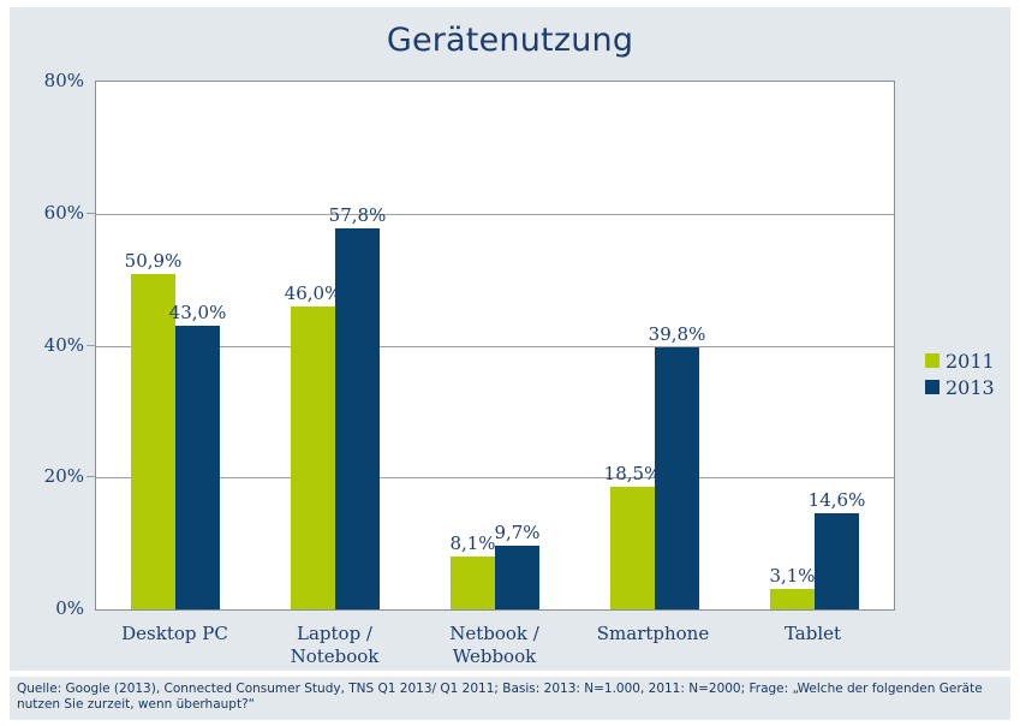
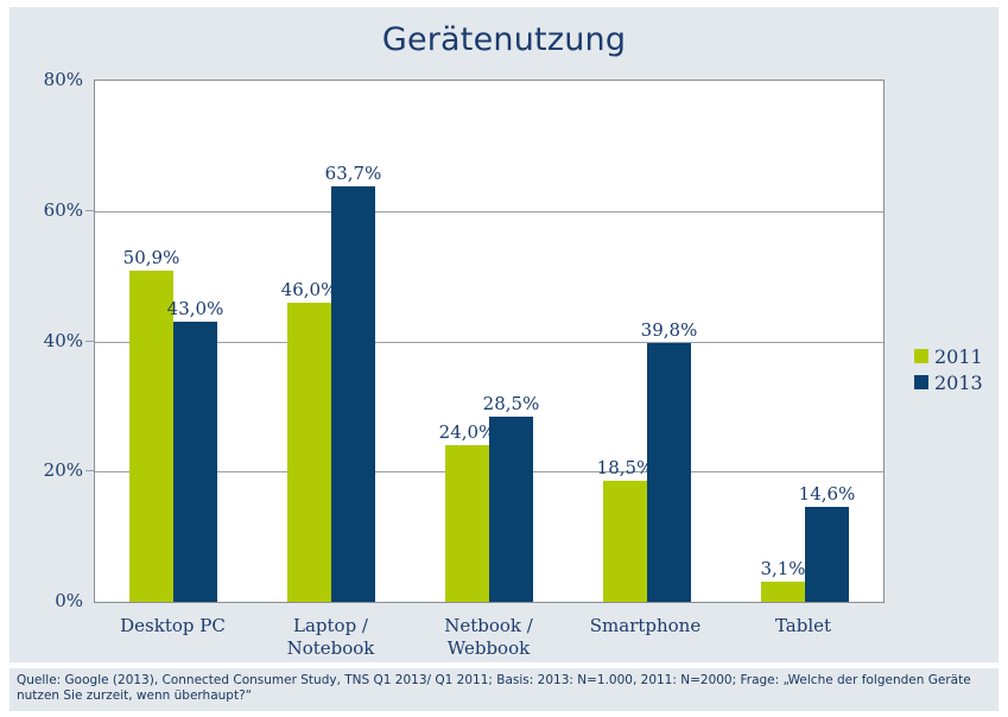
2013/Laptop / Notebook: 57,8% -> 63,7%
2011/Netbook / Webbook: 8,1% -> 24,0%
2013/Netbook / Webbook: 9,7% -> 28,5%
